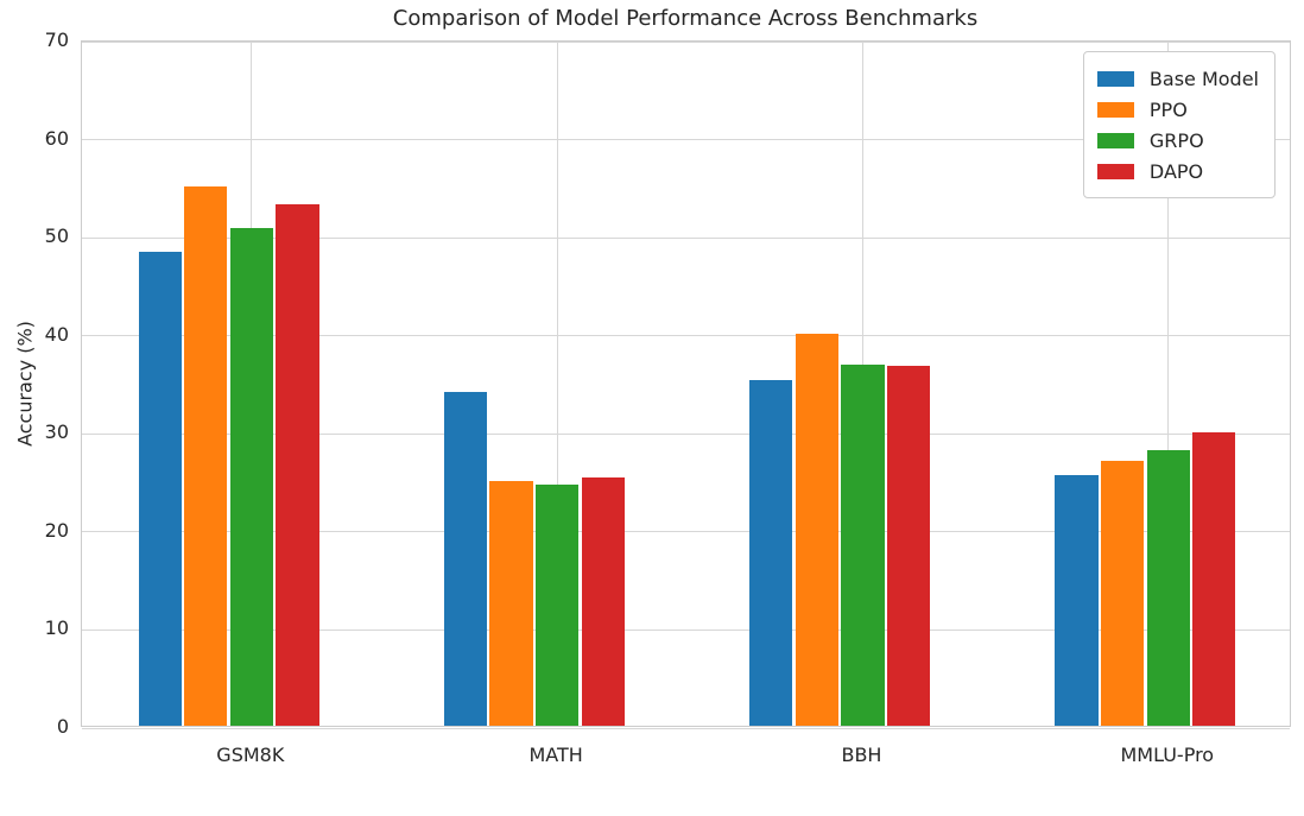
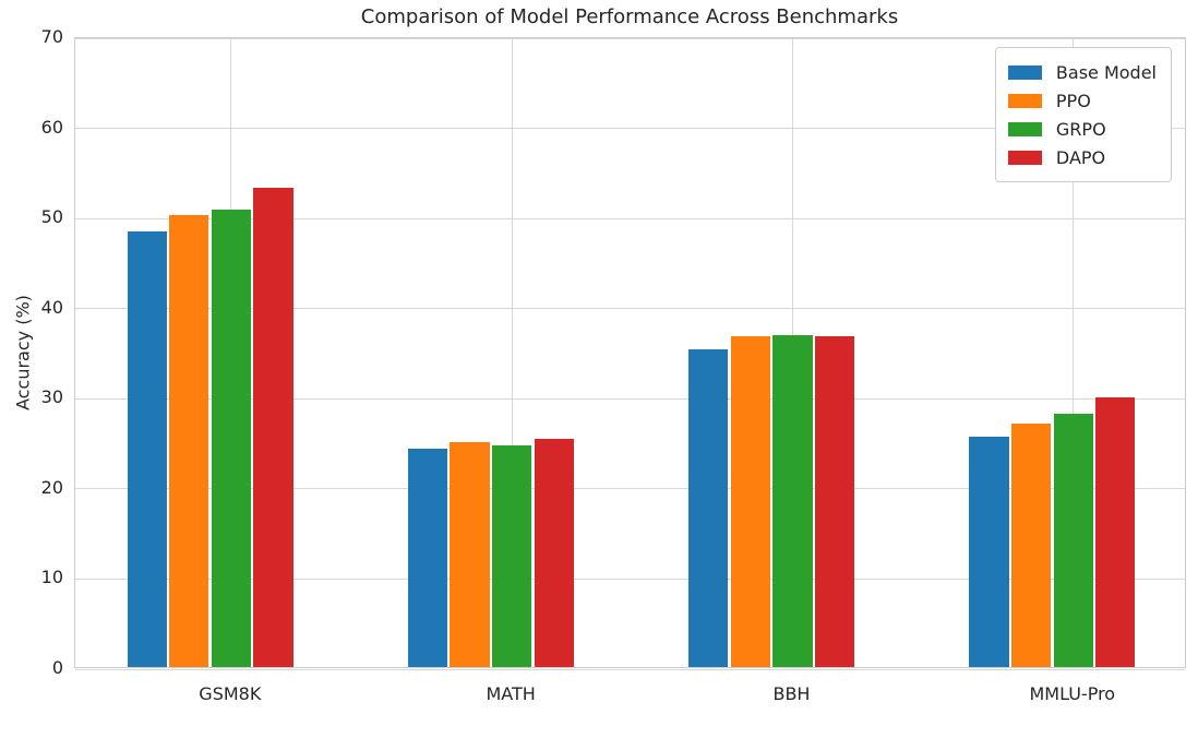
PPO/GSM8K: 55 -> 50
Base Model/MATH: 34 -> 24
PPO/BBH: 40 -> 37
